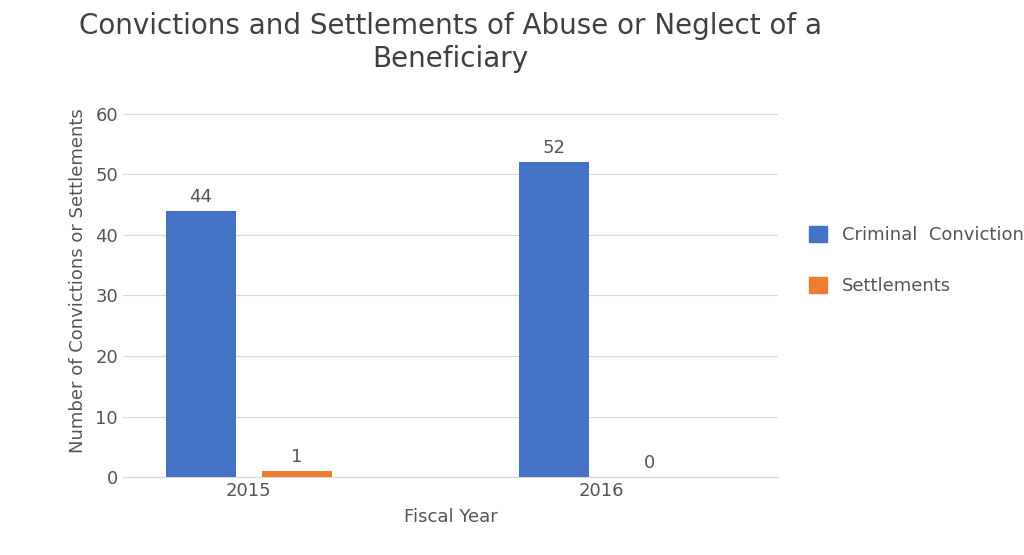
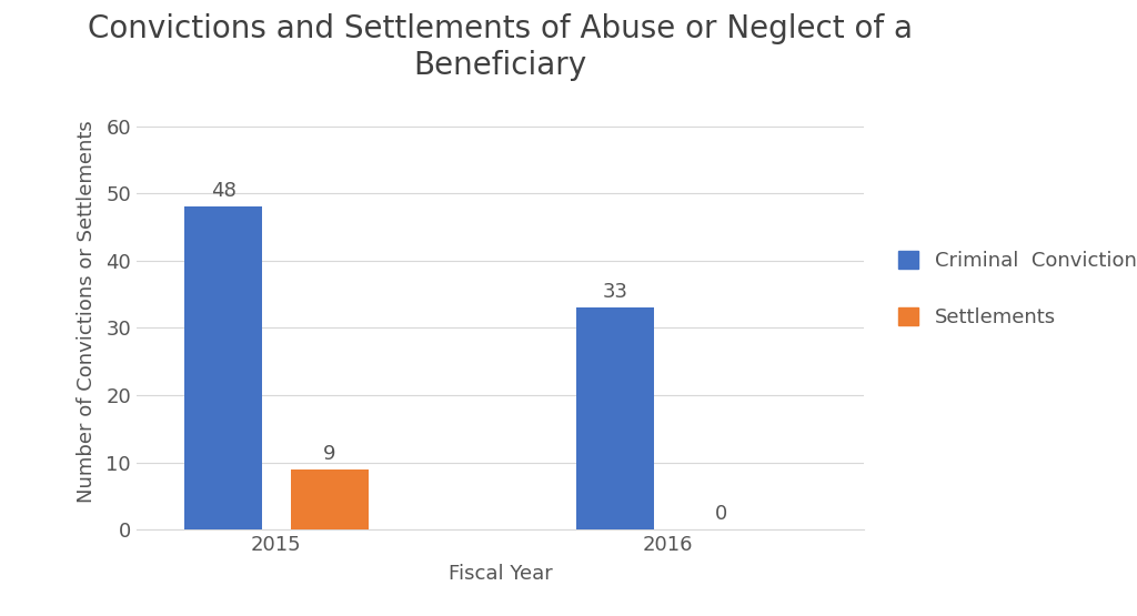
Criminal Conviction/2015: 44 -> 48
Settlements/2015: 1 -> 9
Criminal Conviction/2016: 52 -> 33
